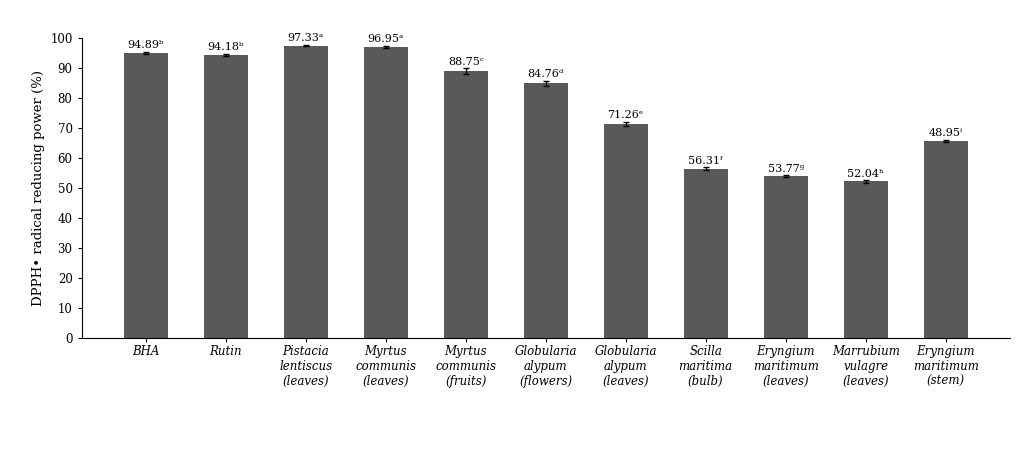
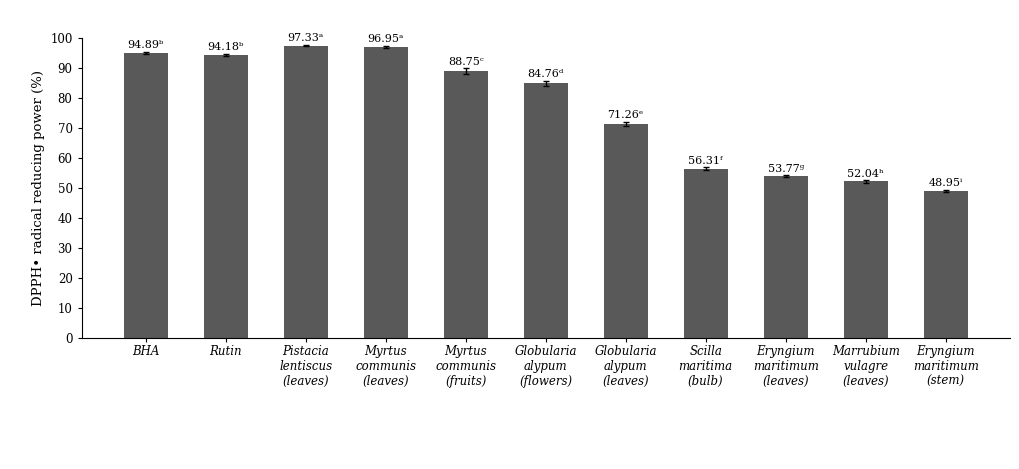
Eryngium maritimum (stem): 65.5 -> 49.0
